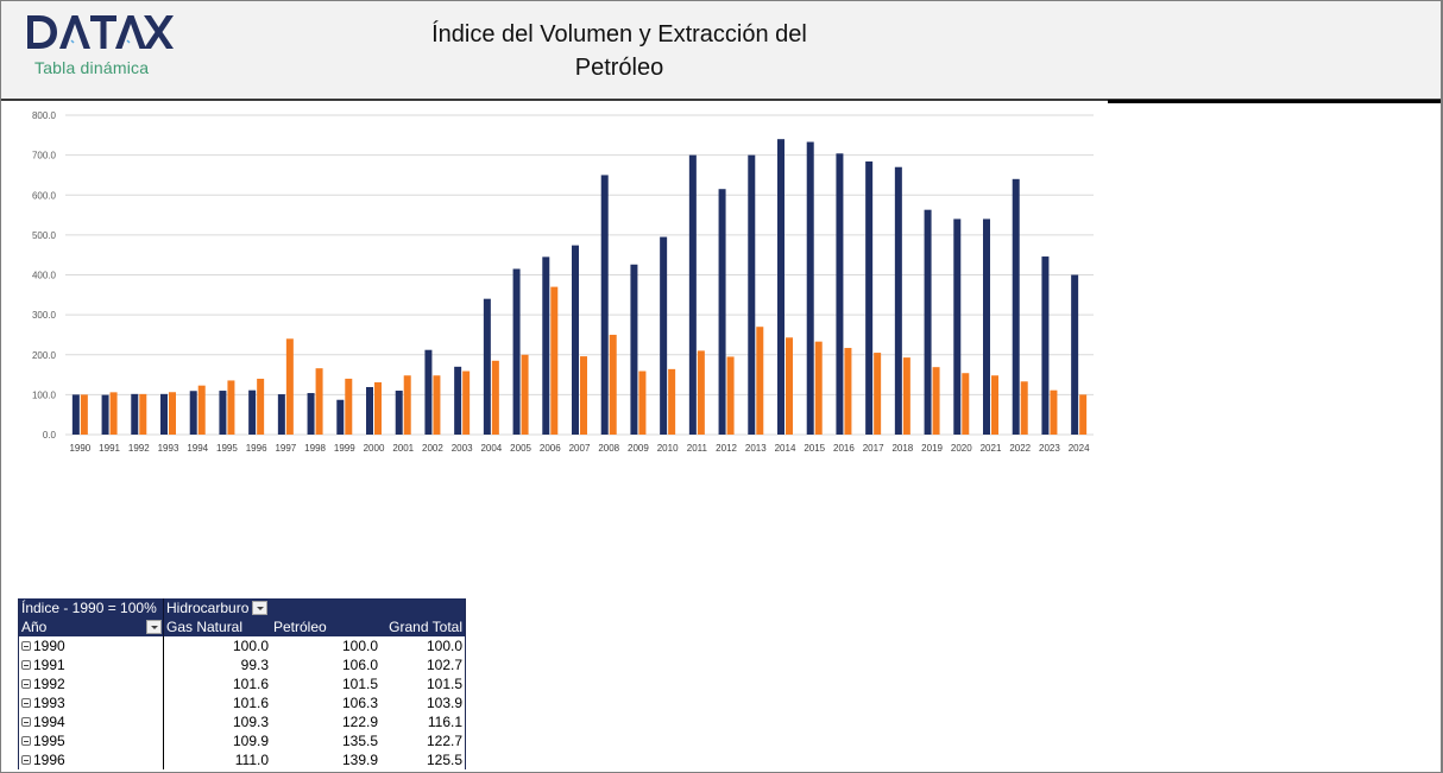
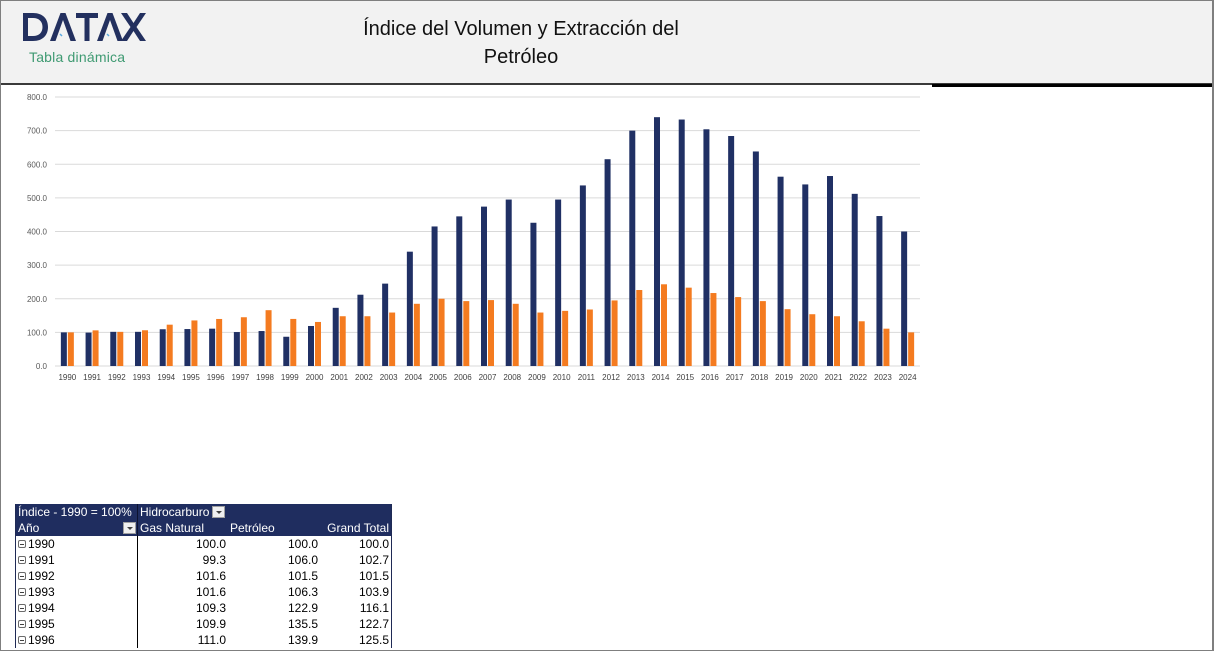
Petróleo/1997: 240 -> 140
Gas Natural/2001: 110 -> 170
Gas Natural/2003: 170 -> 240
Petróleo/2006: 370 -> 190
Gas Natural/2008: 650 -> 500
Petróleo/2008: 250 -> 180
Gas Natural/2011: 700 -> 540
Petróleo/2011: 210 -> 170
Petróleo/2013: 270 -> 230
Gas Natural/2018: 670 -> 640
Gas Natural/2021: 540 -> 560
Gas Natural/2022: 640 -> 510
